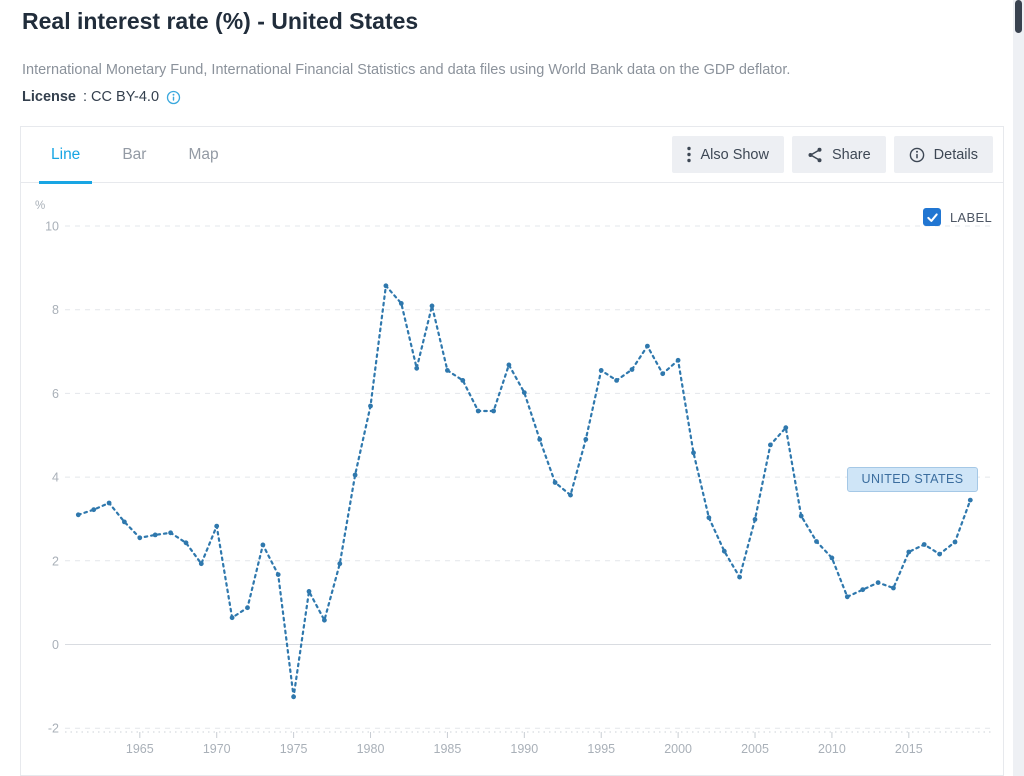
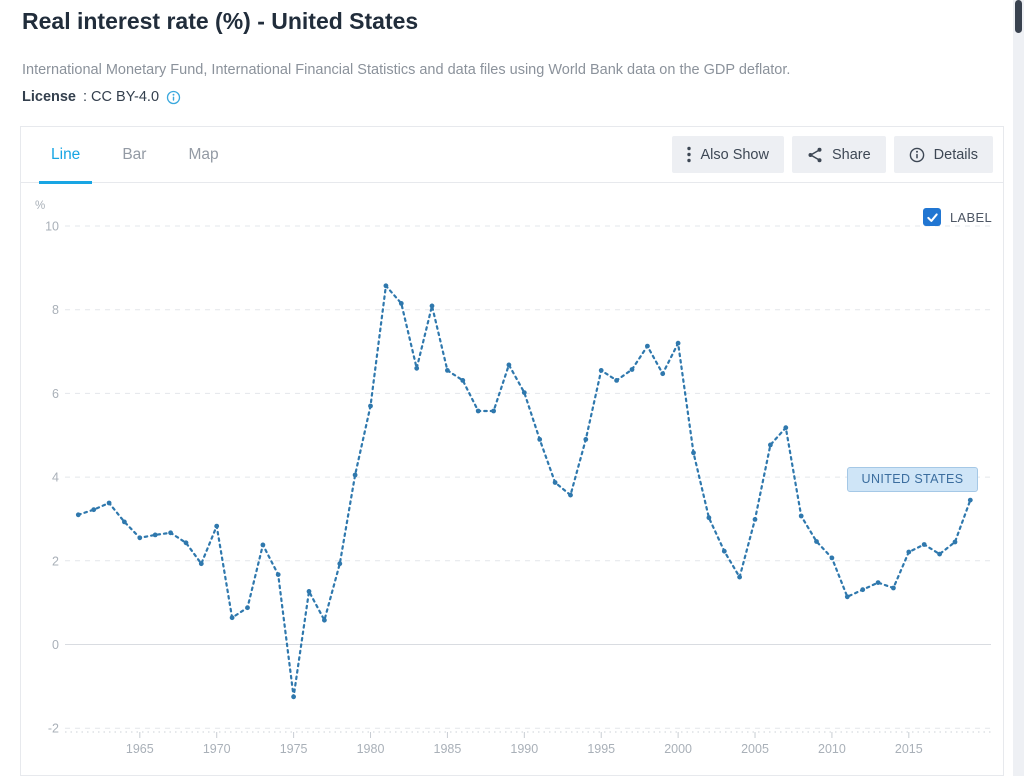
2000: 6.8 -> 7.2
